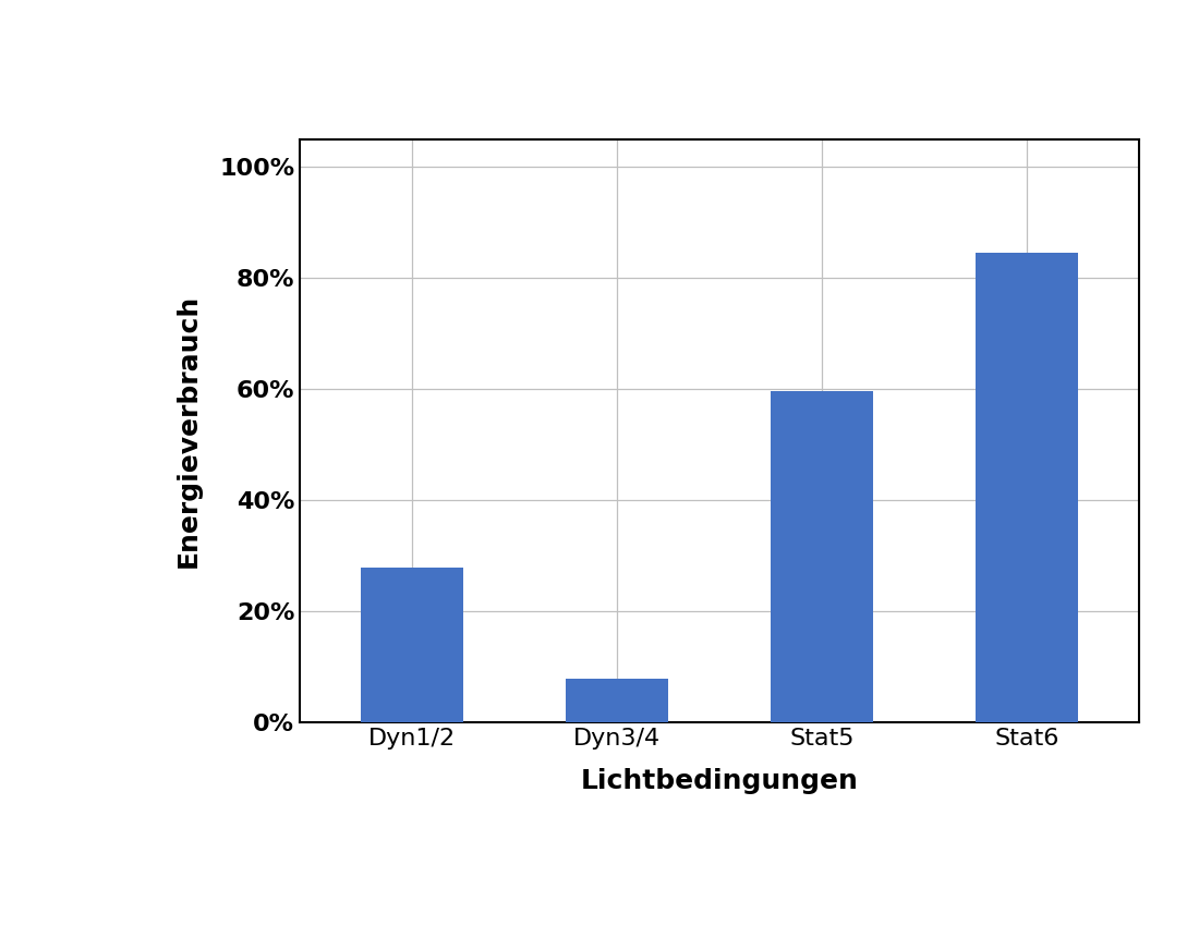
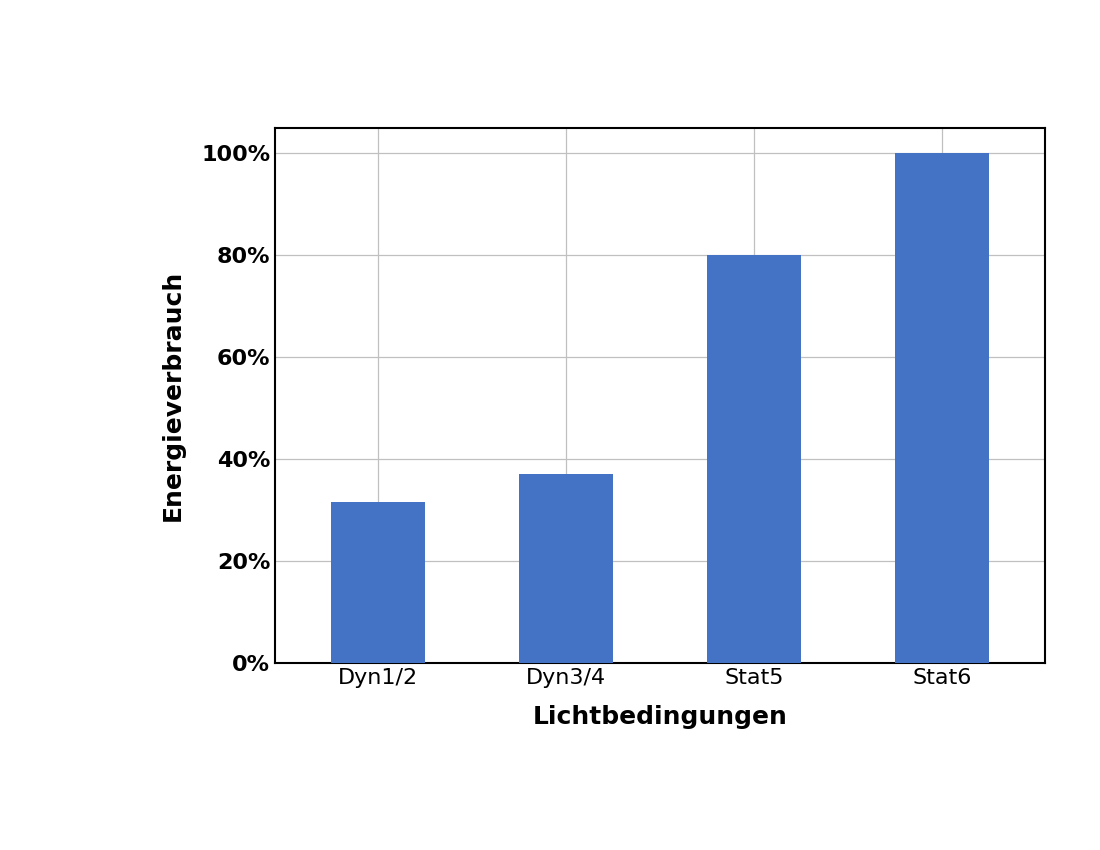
Dyn1/2: 27.8% -> 31.5%
Dyn3/4: 7.8% -> 37.0%
Stat5: 59.6% -> 80.0%
Stat6: 84.6% -> 100.0%
